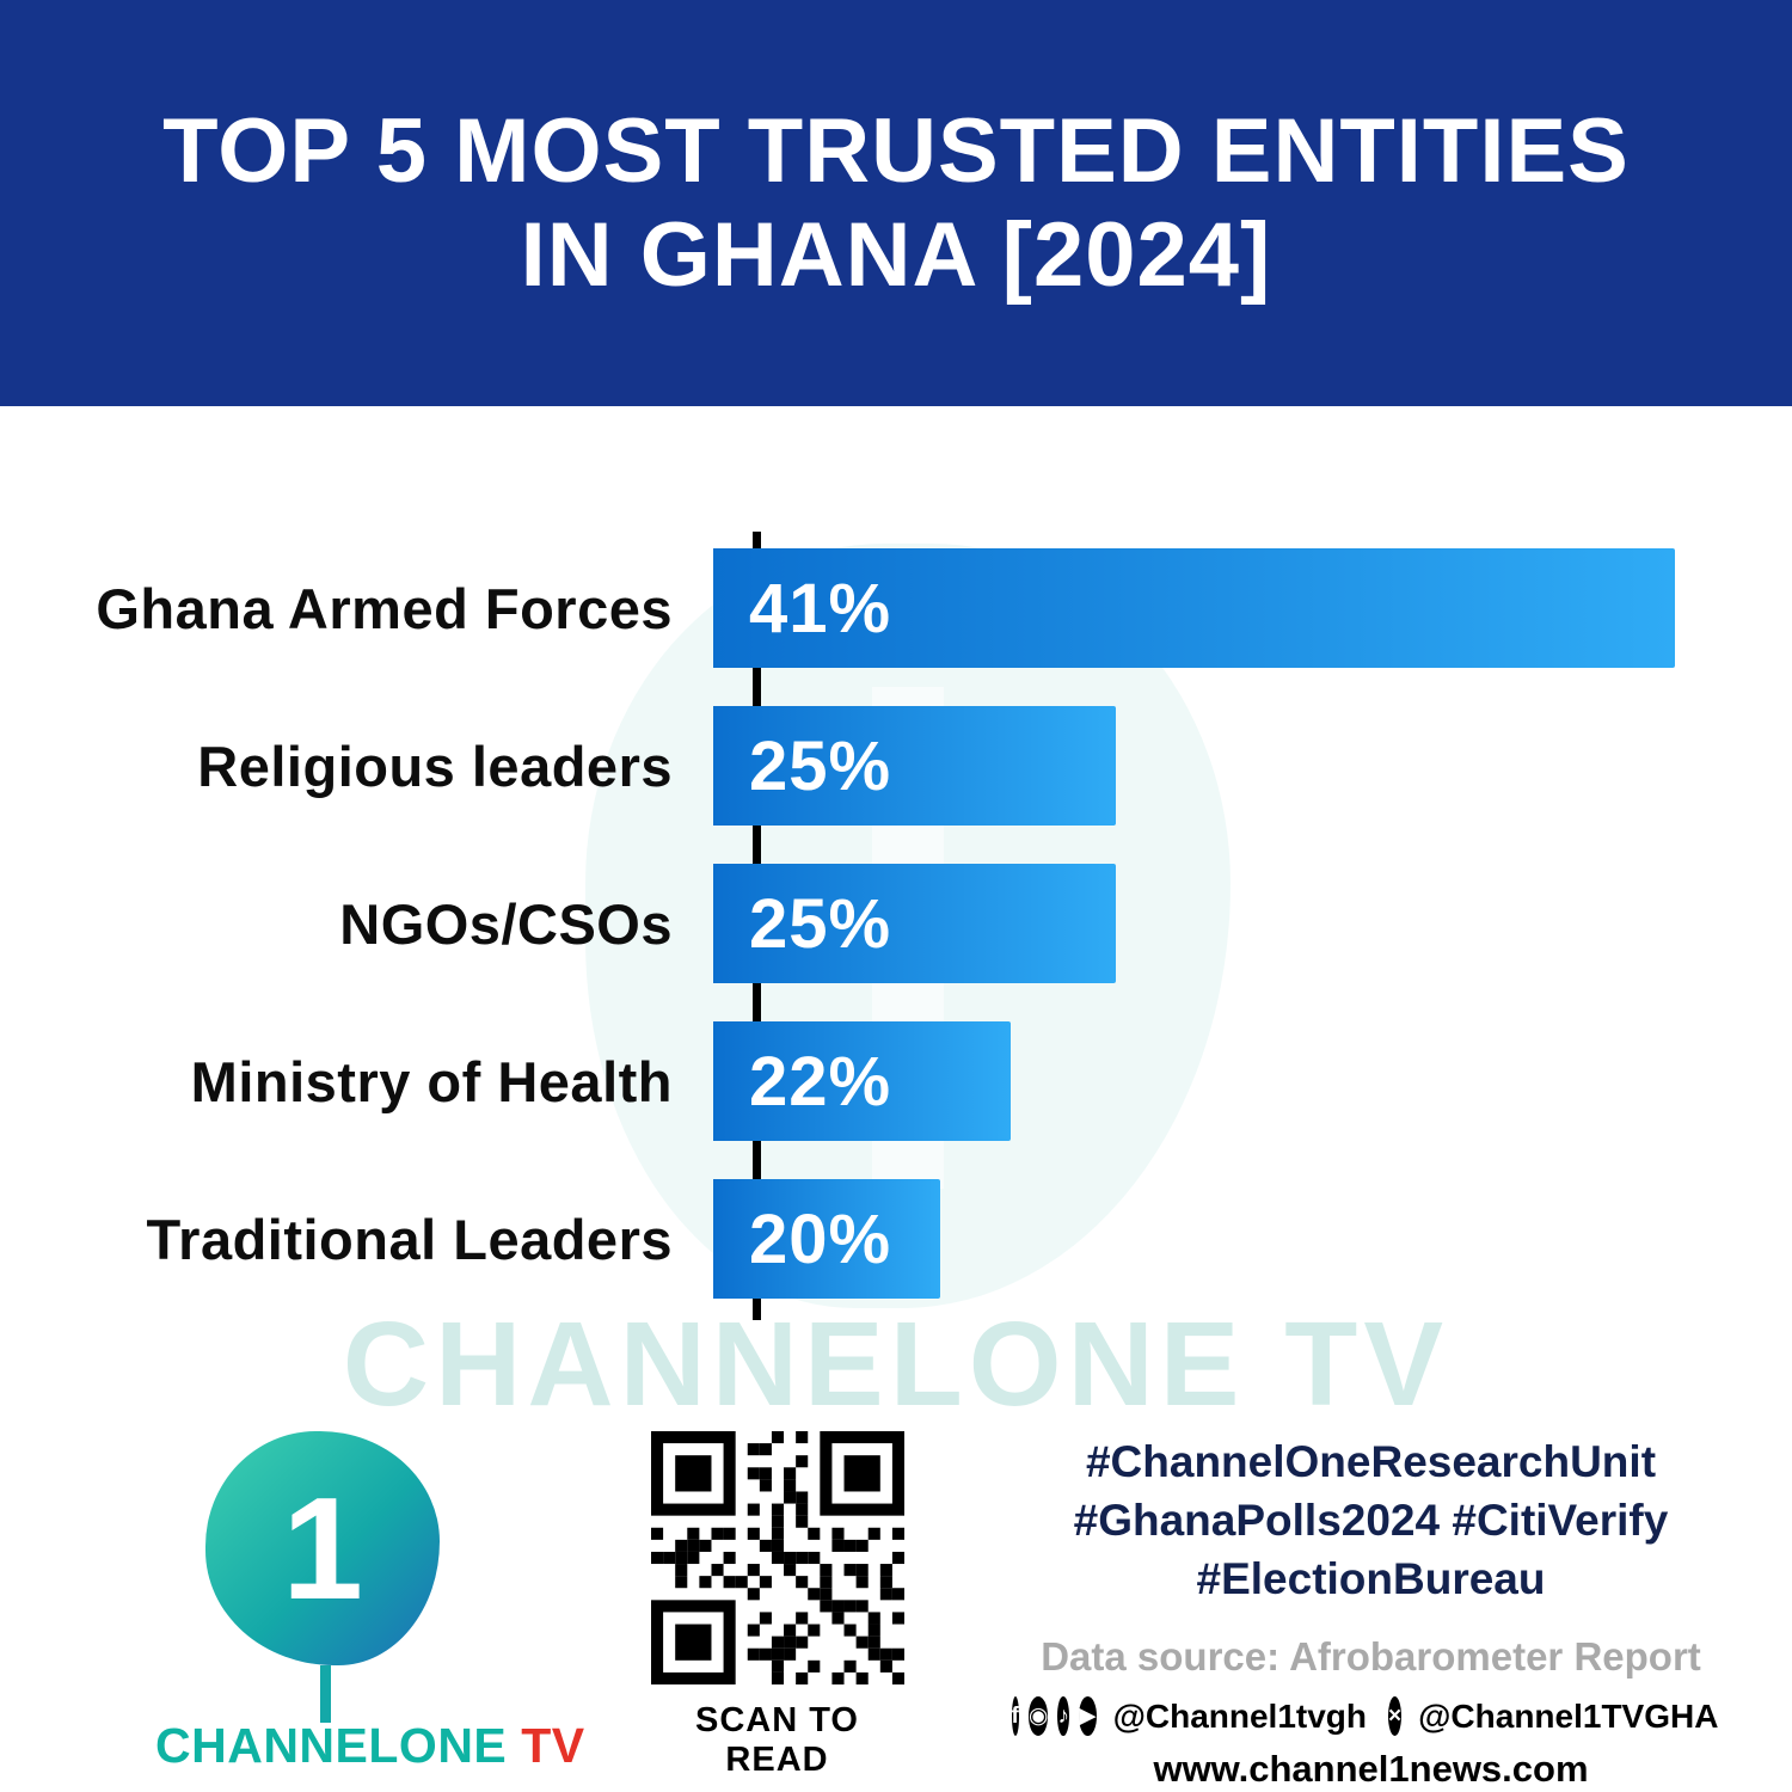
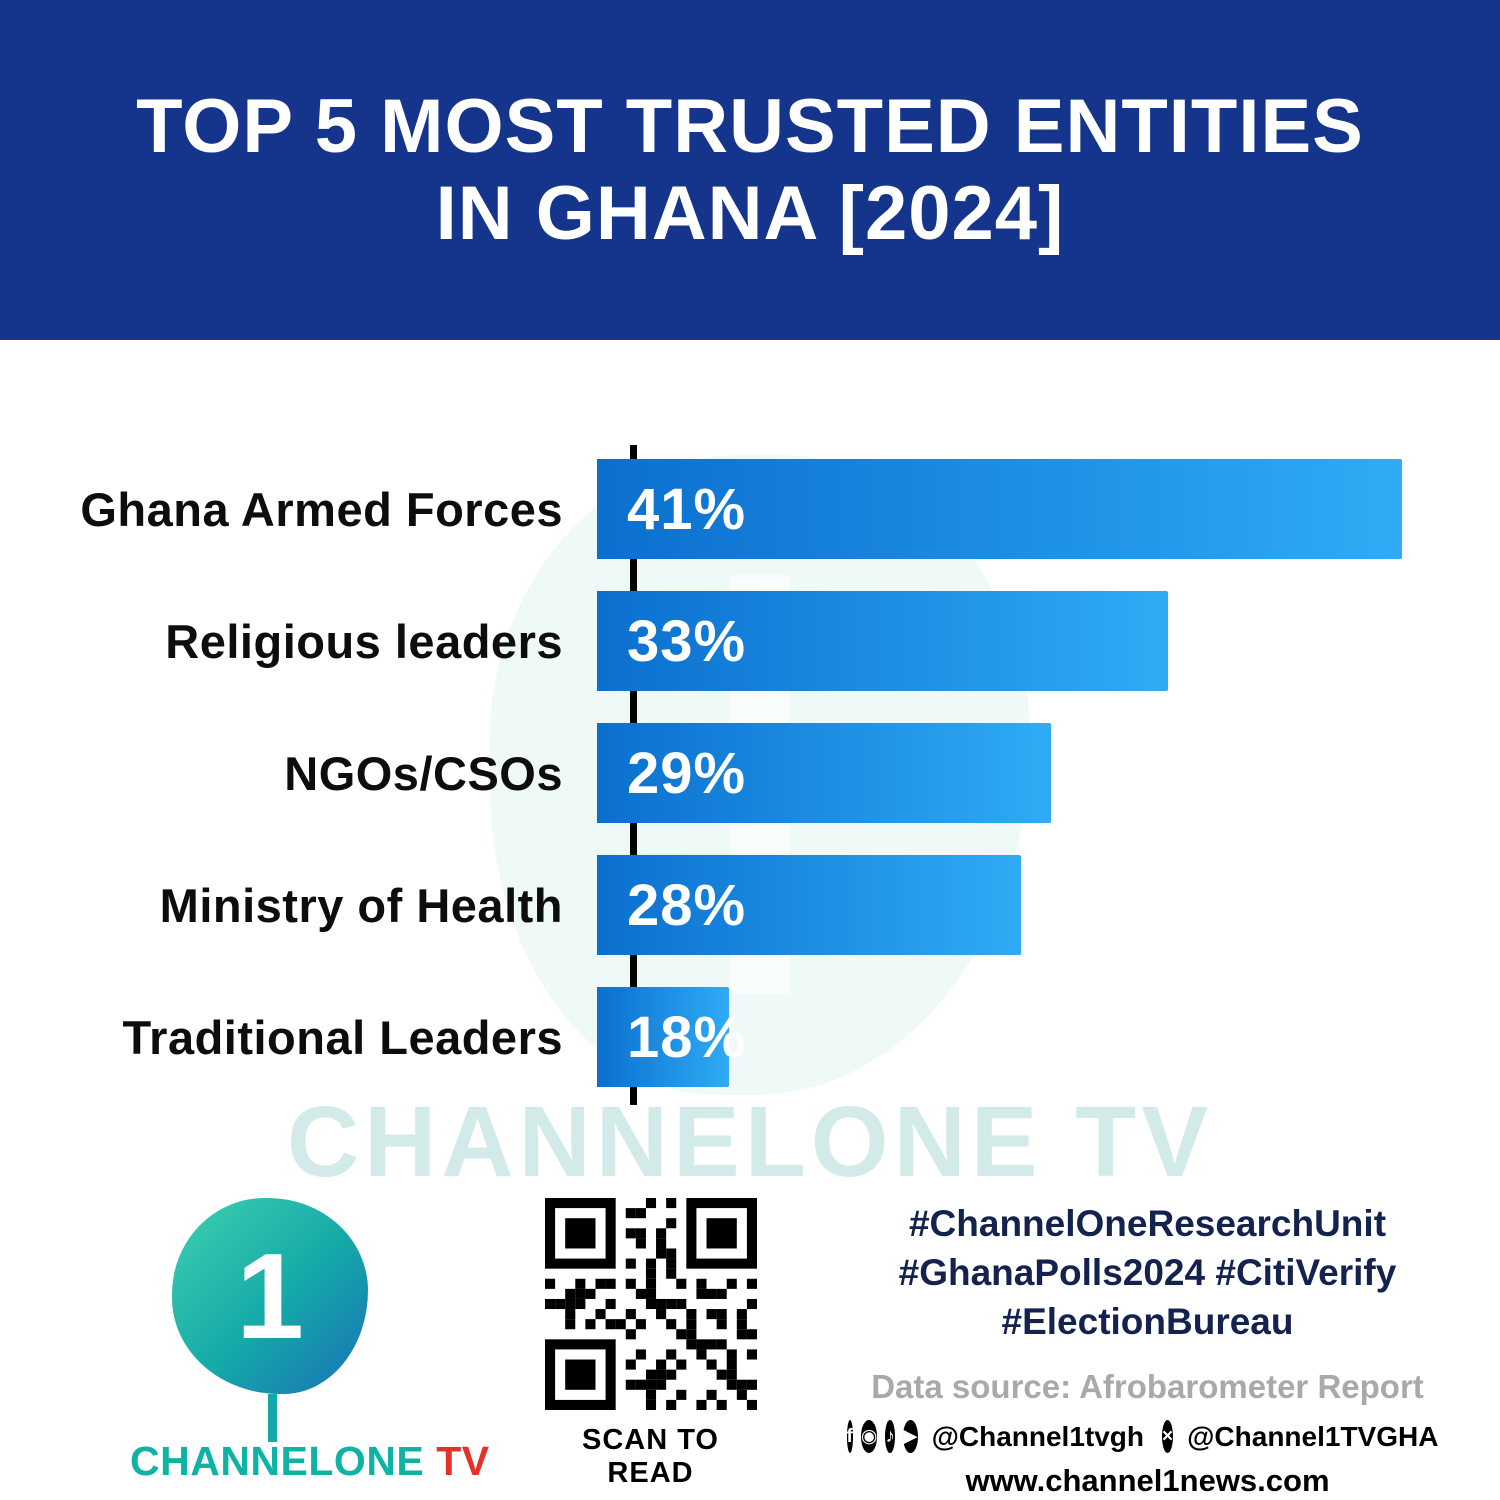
Religious leaders: 25% -> 33%
NGOs/CSOs: 25% -> 29%
Ministry of Health: 22% -> 28%
Traditional Leaders: 20% -> 18%
